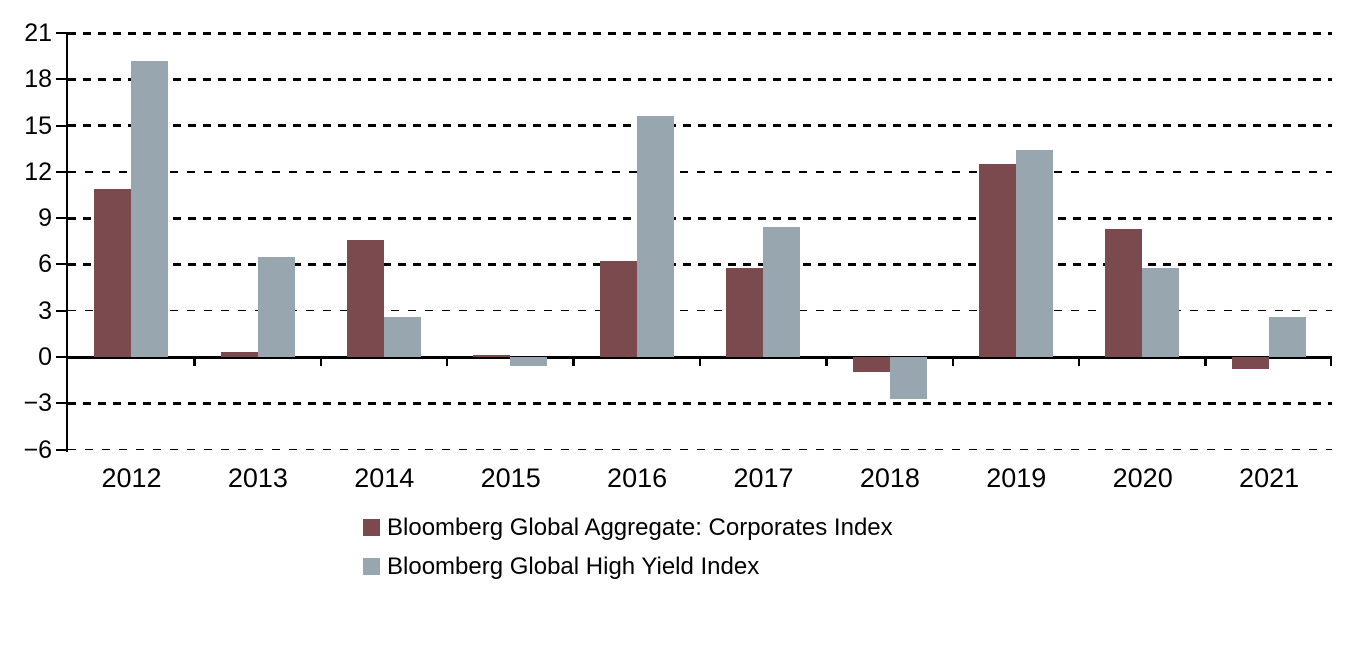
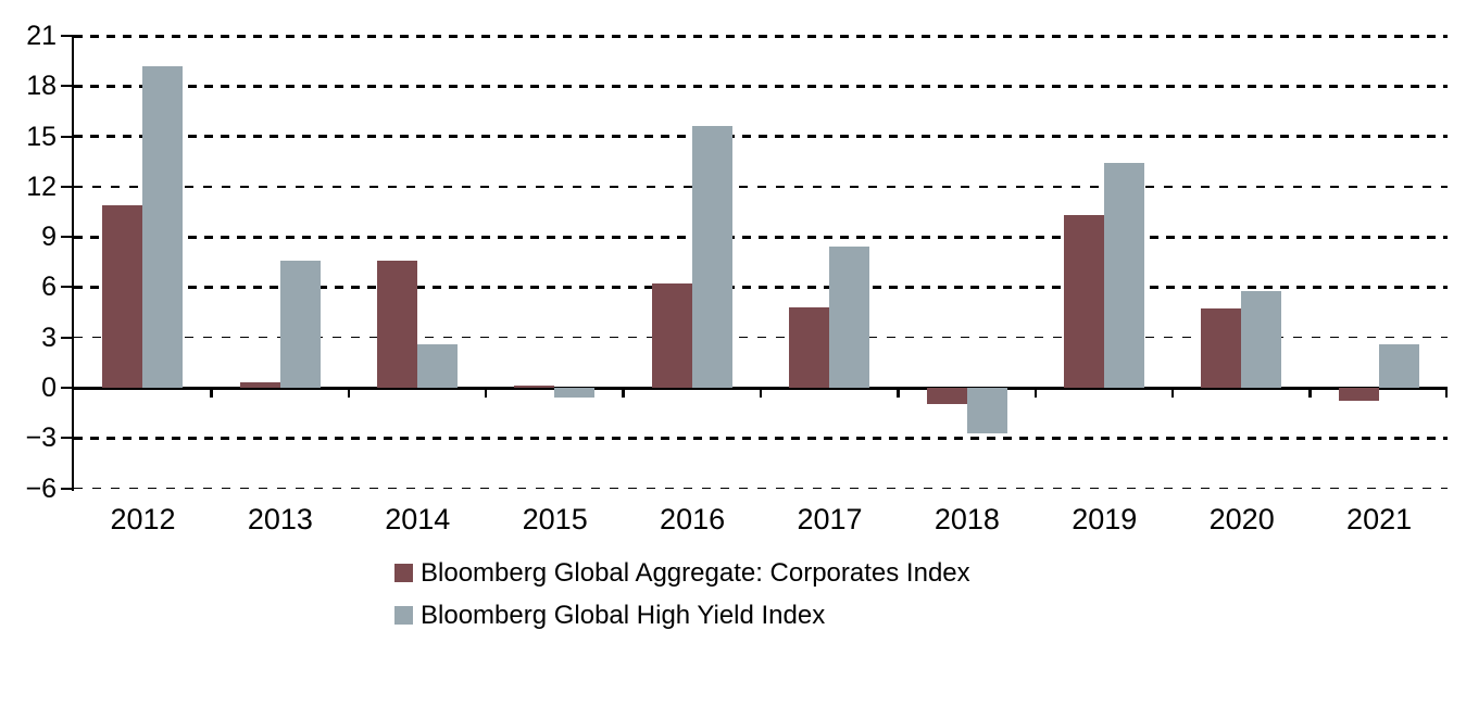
Bloomberg Global High Yield Index/2013: 6.5 -> 7.6
Bloomberg Global Aggregate: Corporates Index/2017: 5.8 -> 4.8
Bloomberg Global Aggregate: Corporates Index/2019: 12.5 -> 10.3
Bloomberg Global Aggregate: Corporates Index/2020: 8.3 -> 4.7
